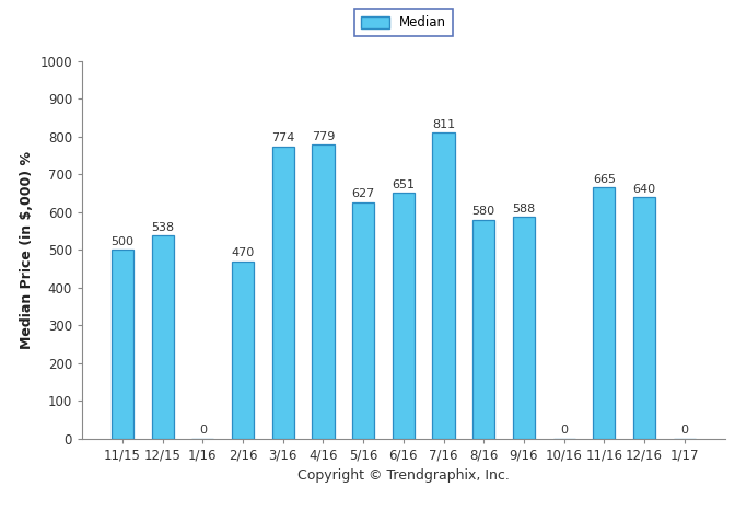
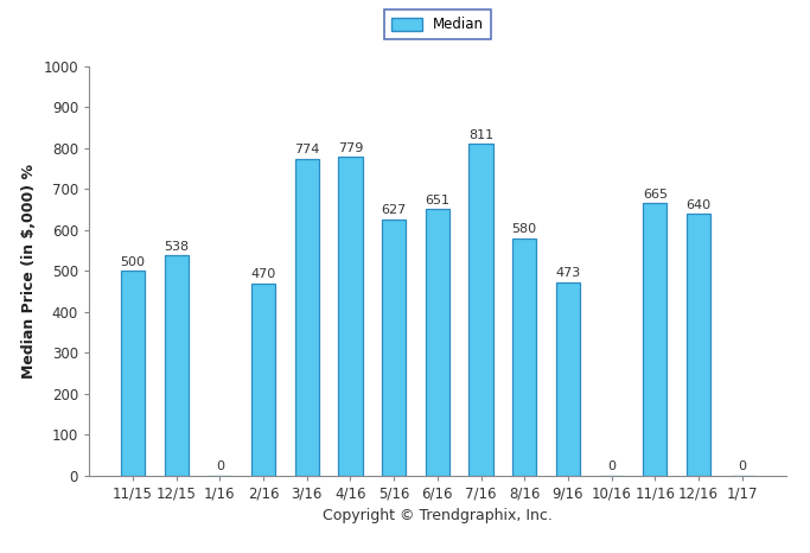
9/16: 588 -> 473
